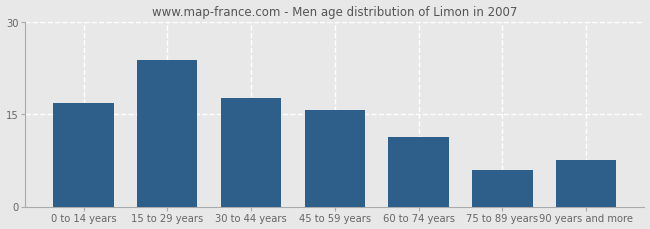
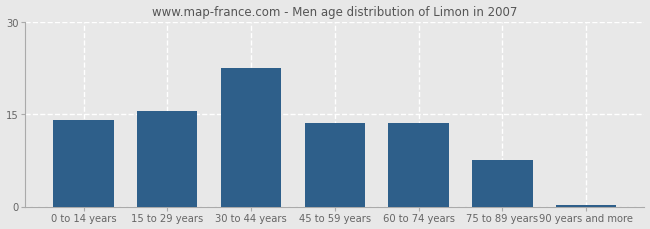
0 to 14 years: 16.8 -> 14.0
15 to 29 years: 23.8 -> 15.5
30 to 44 years: 17.6 -> 22.5
45 to 59 years: 15.6 -> 13.5
60 to 74 years: 11.2 -> 13.5
75 to 89 years: 6.0 -> 7.5
90 years and more: 7.6 -> 0.3
